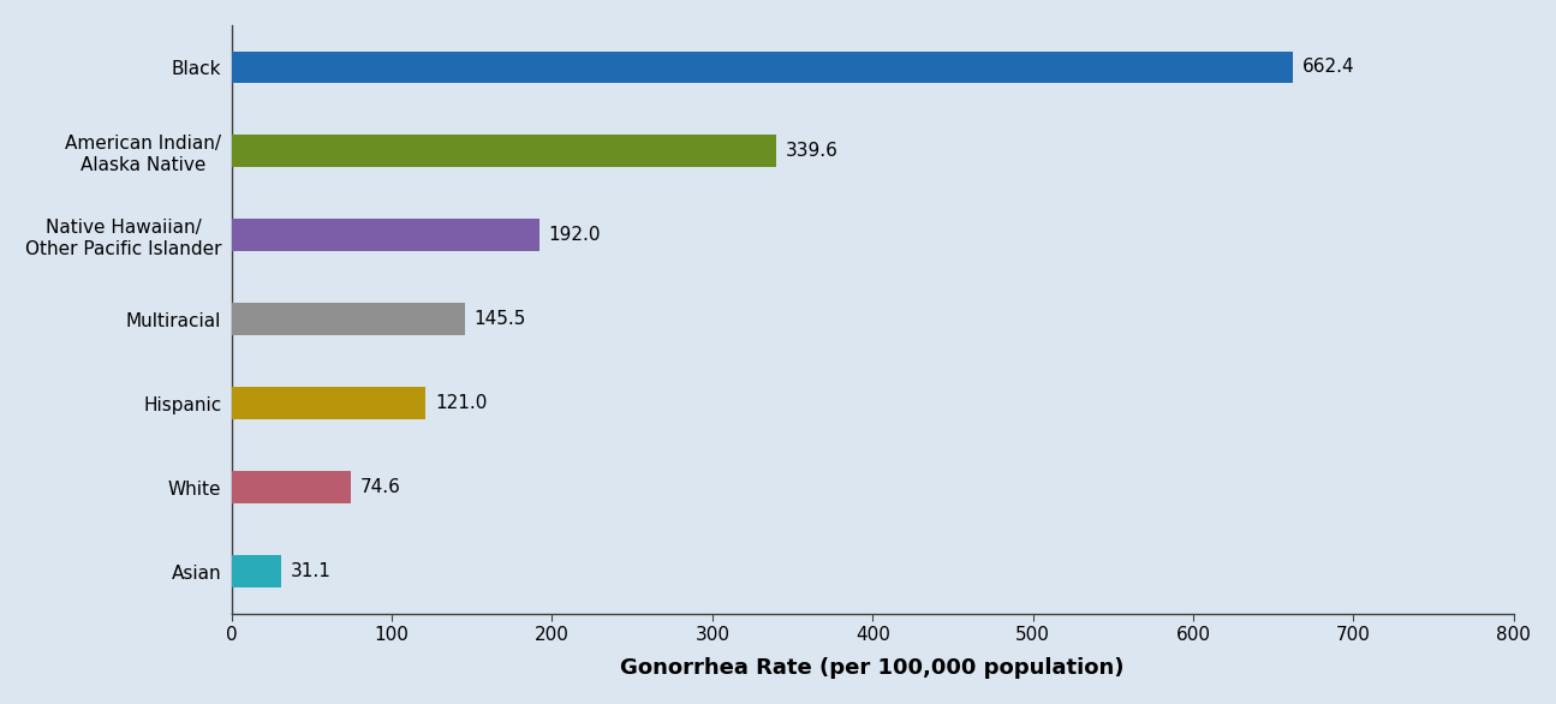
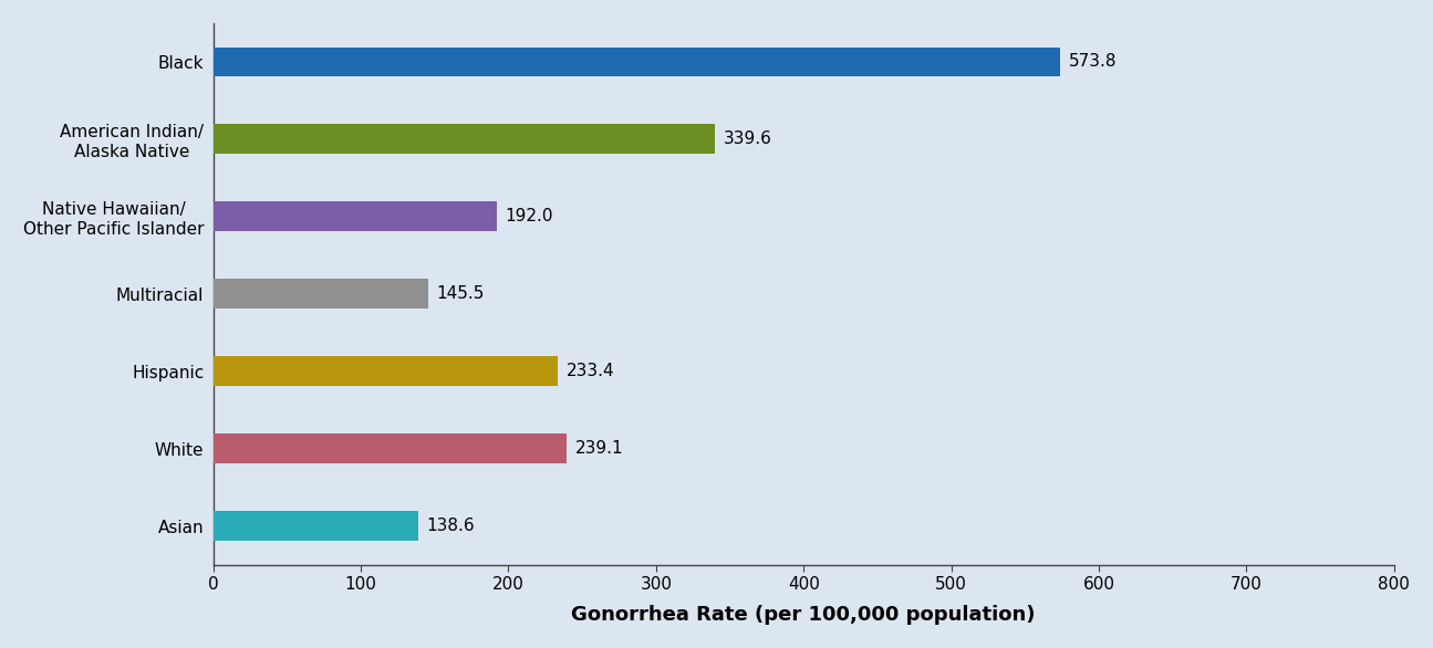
Black: 662.4 -> 573.8
Hispanic: 121.0 -> 233.4
White: 74.6 -> 239.1
Asian: 31.1 -> 138.6
